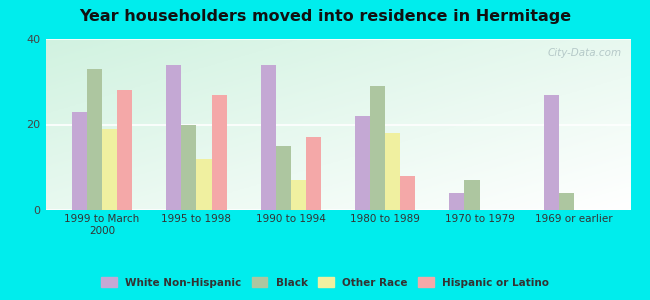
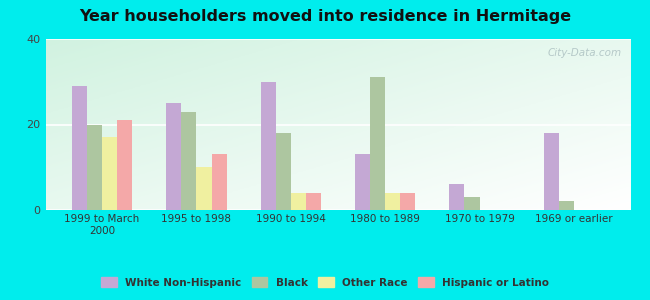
White Non-Hispanic/1999 to March 2000: 23 -> 29
Black/1999 to March 2000: 33 -> 20
Other Race/1999 to March 2000: 19 -> 17
Hispanic or Latino/1999 to March 2000: 28 -> 21
White Non-Hispanic/1995 to 1998: 34 -> 25
Black/1995 to 1998: 20 -> 23
Other Race/1995 to 1998: 12 -> 10
Hispanic or Latino/1995 to 1998: 27 -> 13
White Non-Hispanic/1990 to 1994: 34 -> 30
Black/1990 to 1994: 15 -> 18
Other Race/1990 to 1994: 7 -> 4
Hispanic or Latino/1990 to 1994: 17 -> 4
White Non-Hispanic/1980 to 1989: 22 -> 13
Black/1980 to 1989: 29 -> 31
Other Race/1980 to 1989: 18 -> 4
Hispanic or Latino/1980 to 1989: 8 -> 4
White Non-Hispanic/1970 to 1979: 4 -> 6
Black/1970 to 1979: 7 -> 3
White Non-Hispanic/1969 or earlier: 27 -> 18
Black/1969 or earlier: 4 -> 2
